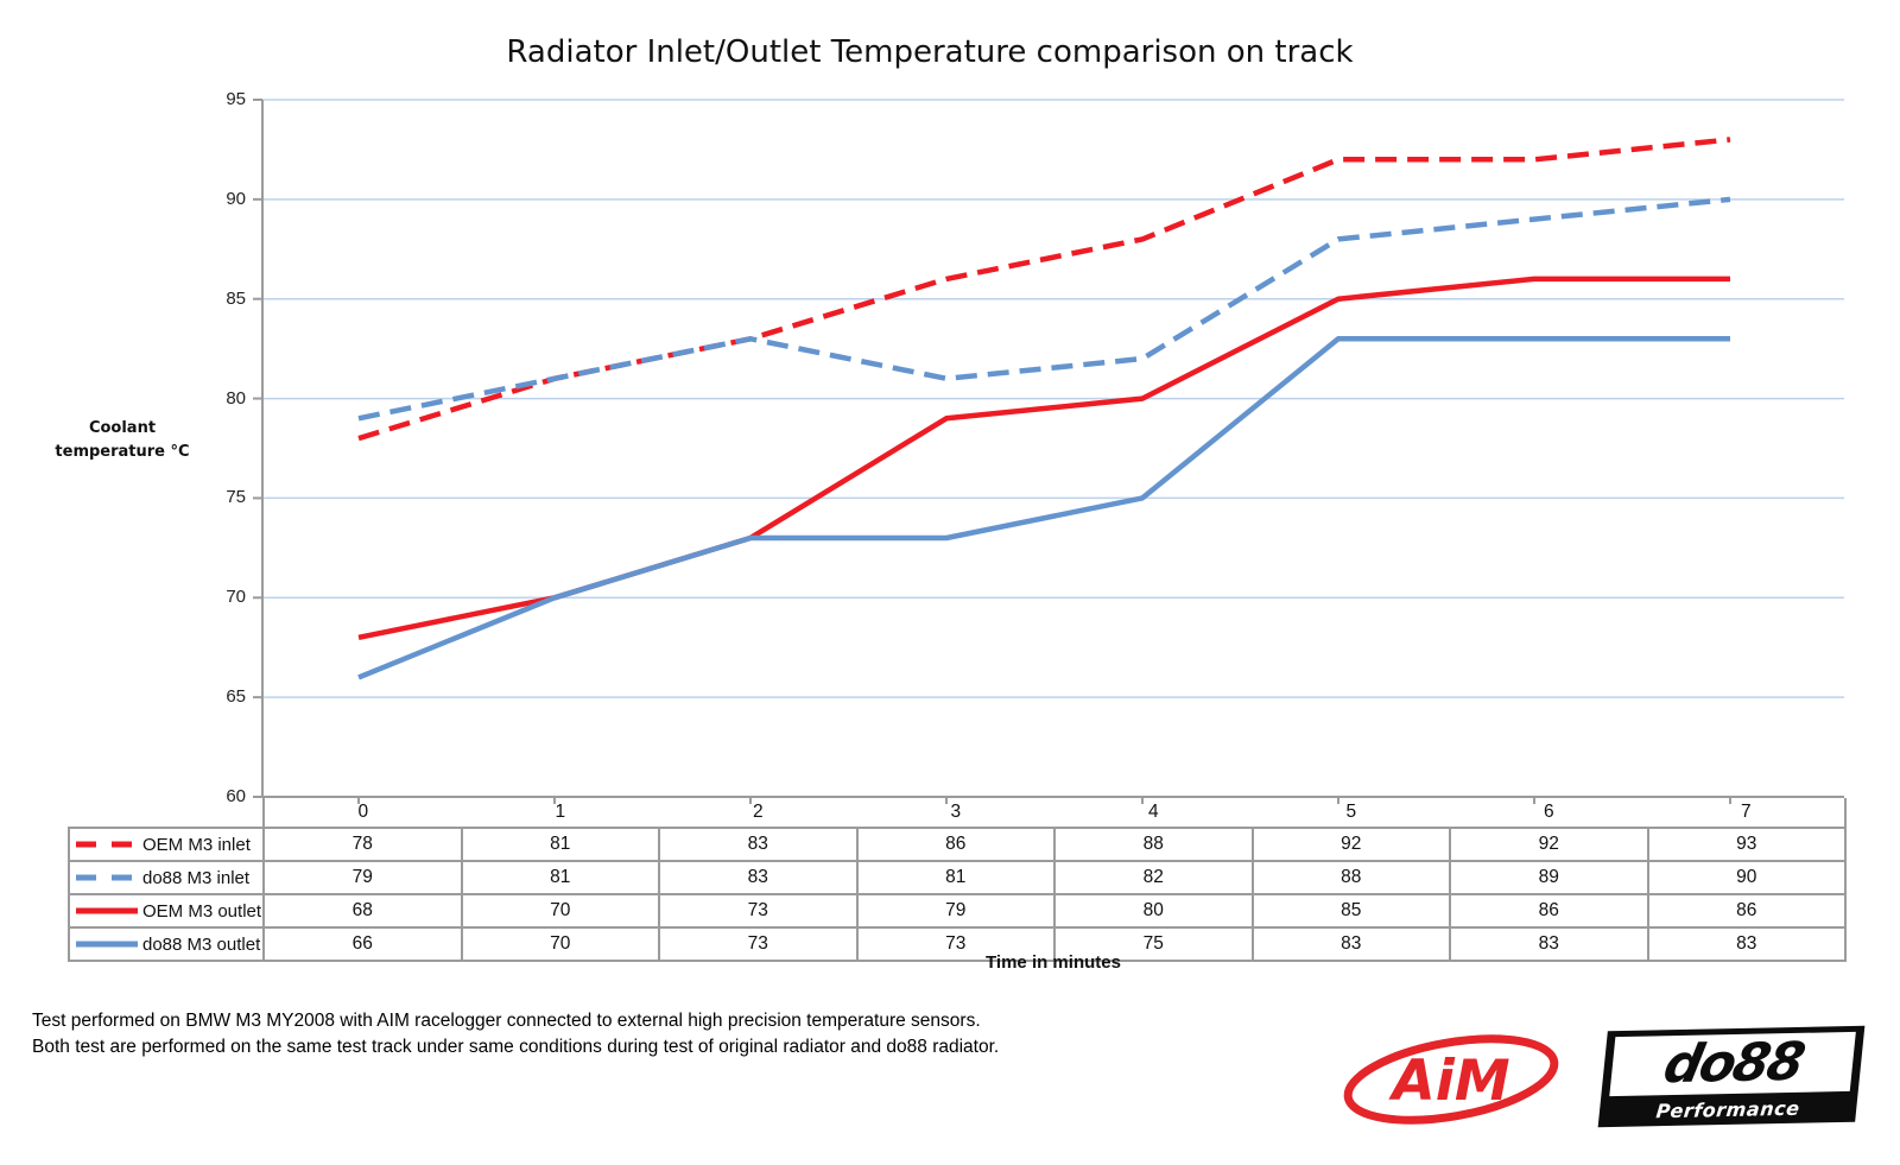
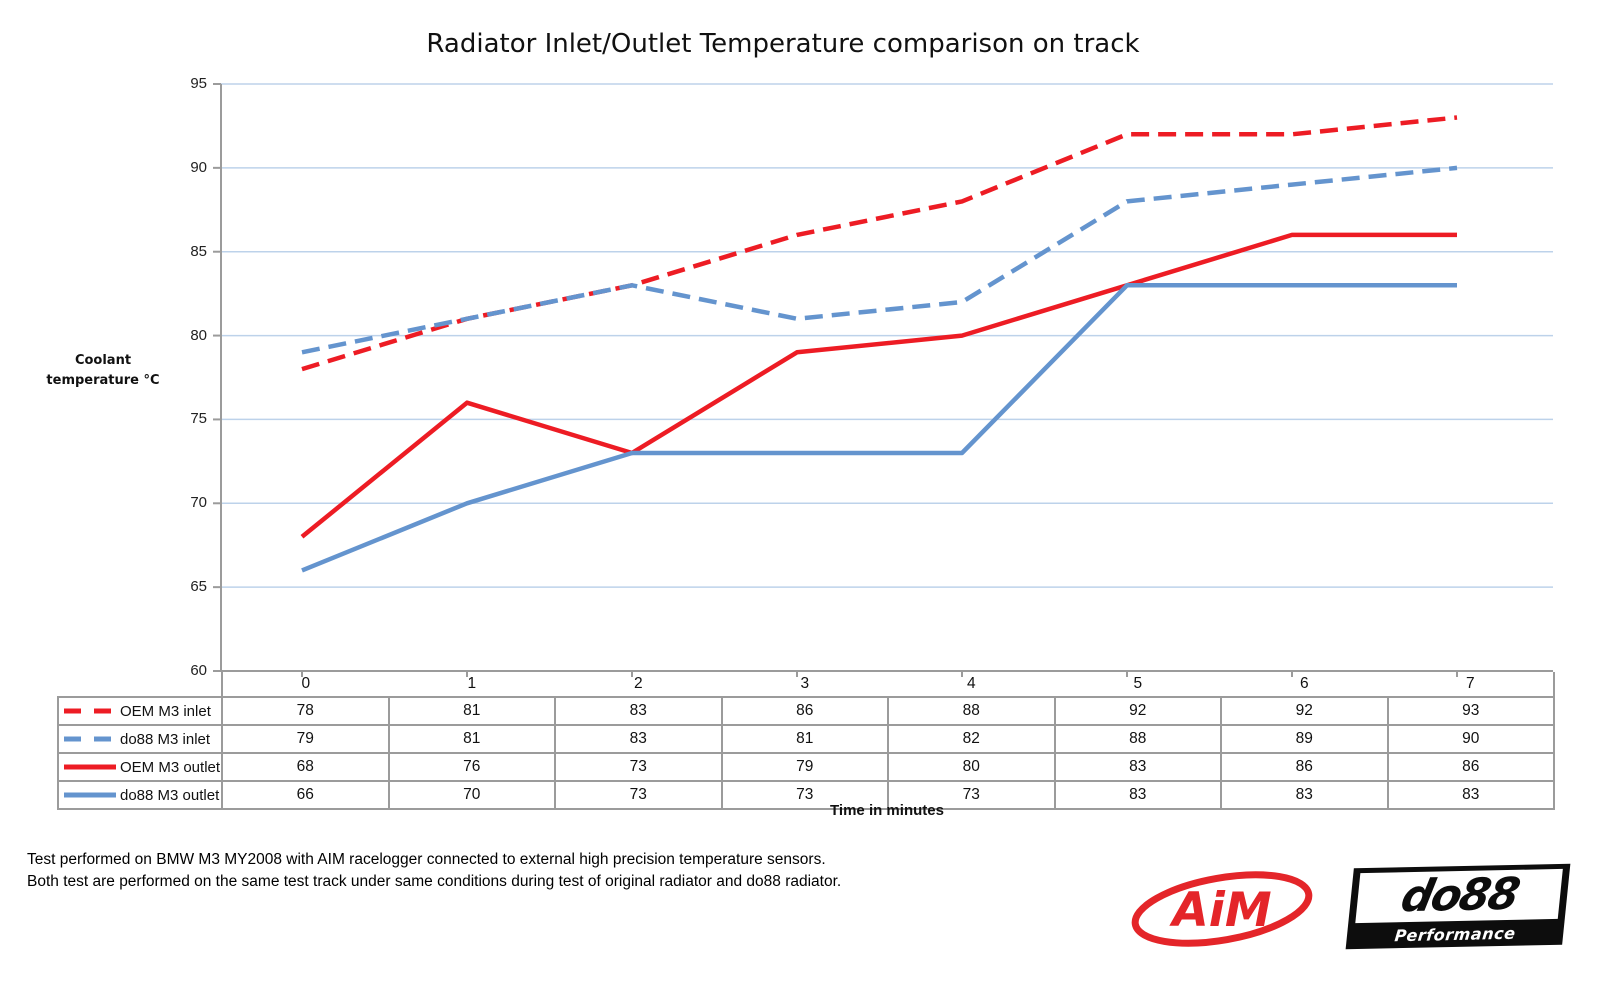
OEM M3 outlet/1: 70 -> 76
do88 M3 outlet/4: 75 -> 73
OEM M3 outlet/5: 85 -> 83
